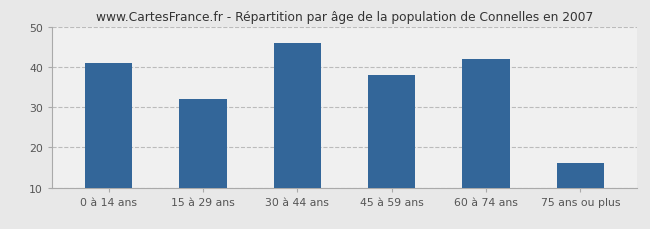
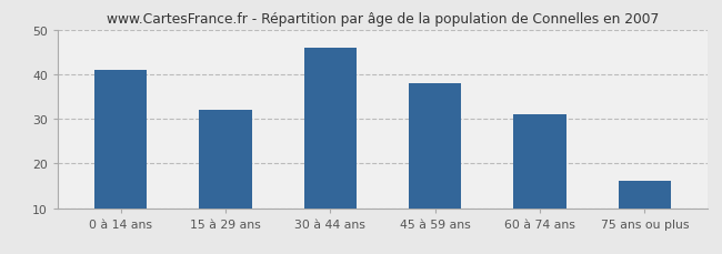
60 à 74 ans: 42 -> 31
